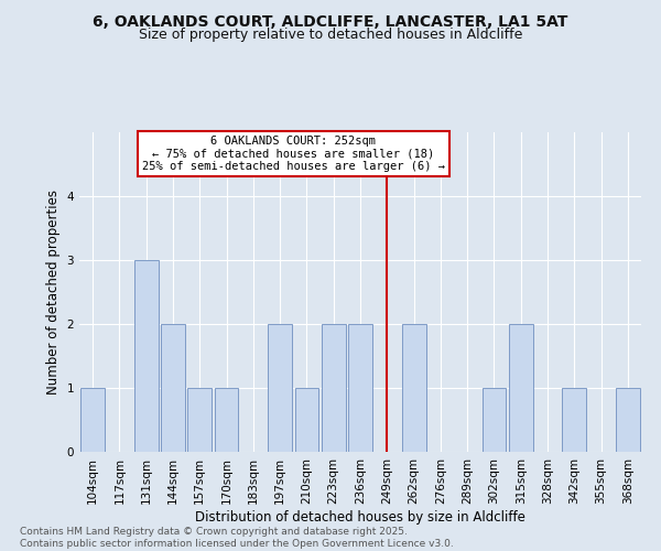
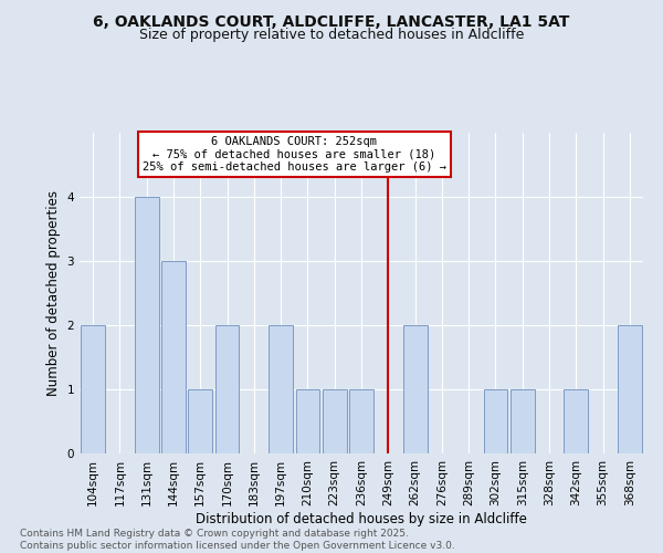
104sqm: 1 -> 2
131sqm: 3 -> 4
144sqm: 2 -> 3
170sqm: 1 -> 2
223sqm: 2 -> 1
236sqm: 2 -> 1
315sqm: 2 -> 1
368sqm: 1 -> 2
